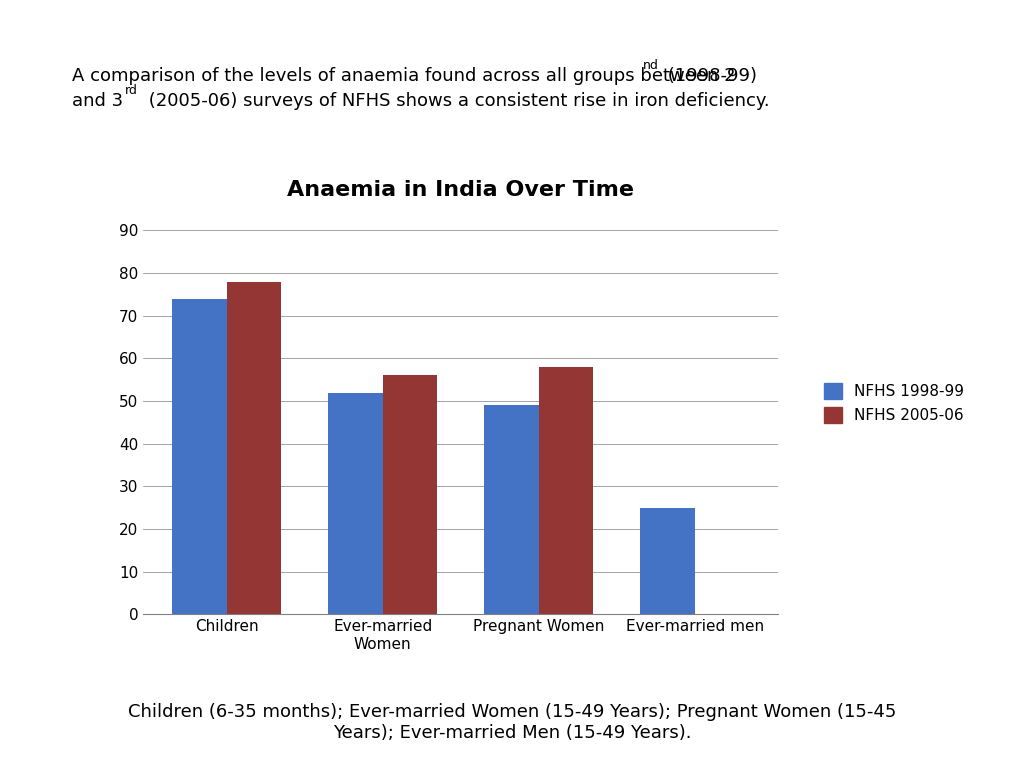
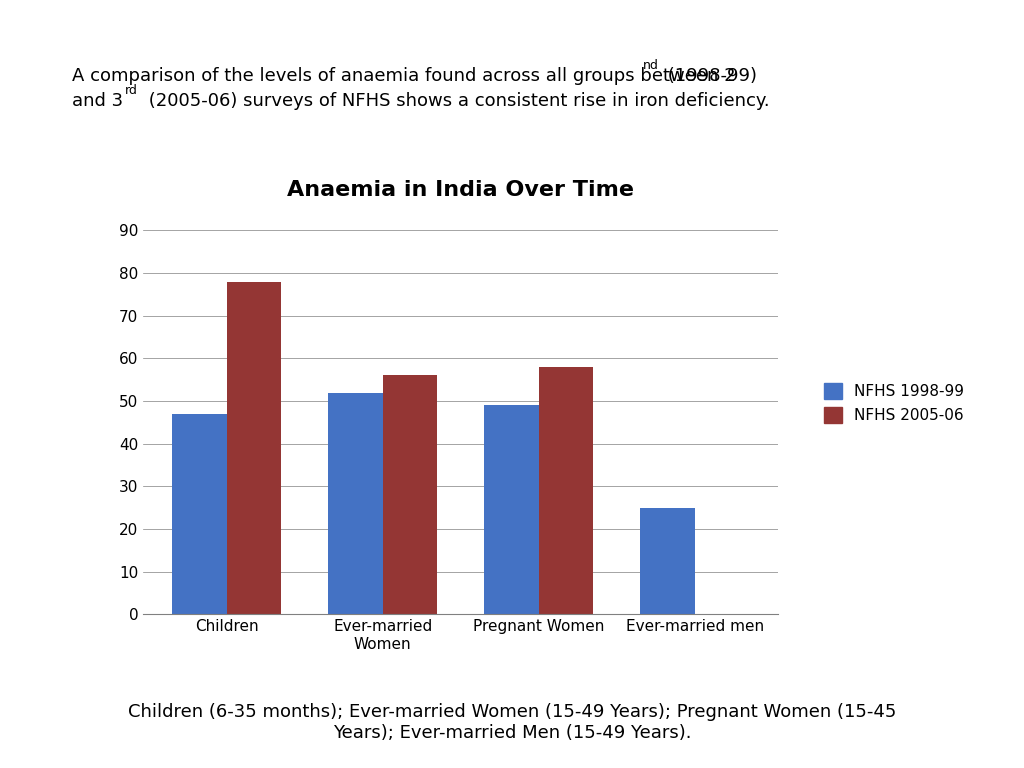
NFHS 1998-99/Children: 74 -> 47
